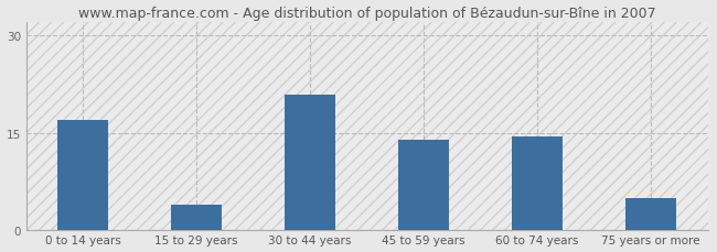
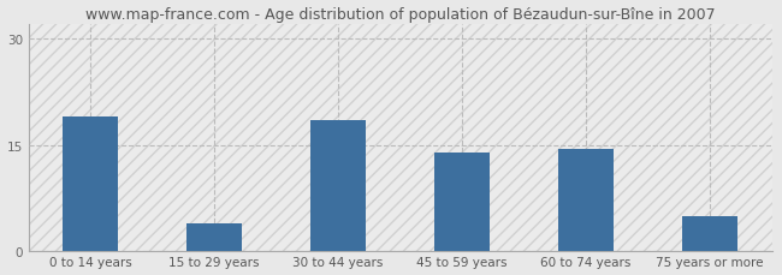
0 to 14 years: 17.0 -> 19.0
30 to 44 years: 20.8 -> 18.5
